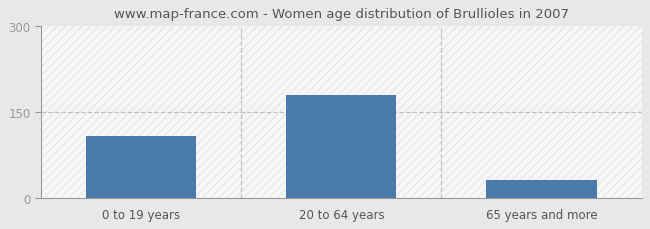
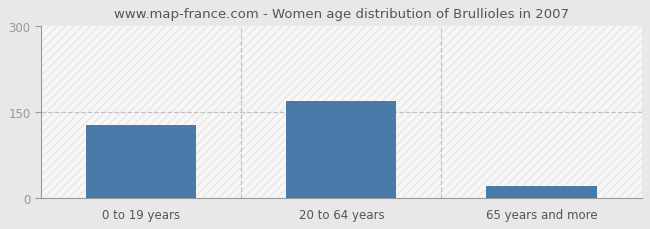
0 to 19 years: 108 -> 127
20 to 64 years: 180 -> 168
65 years and more: 32 -> 20
